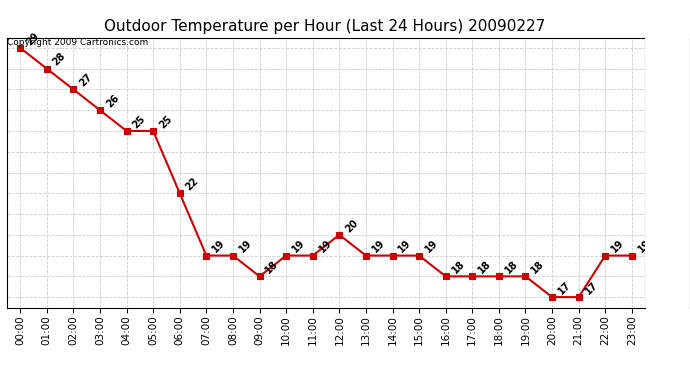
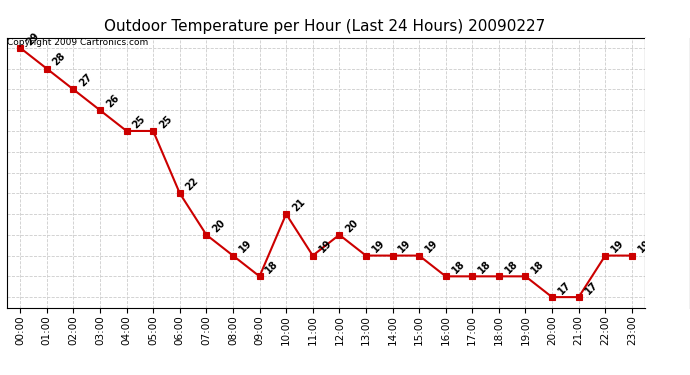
07:00: 19 -> 20
10:00: 19 -> 21
